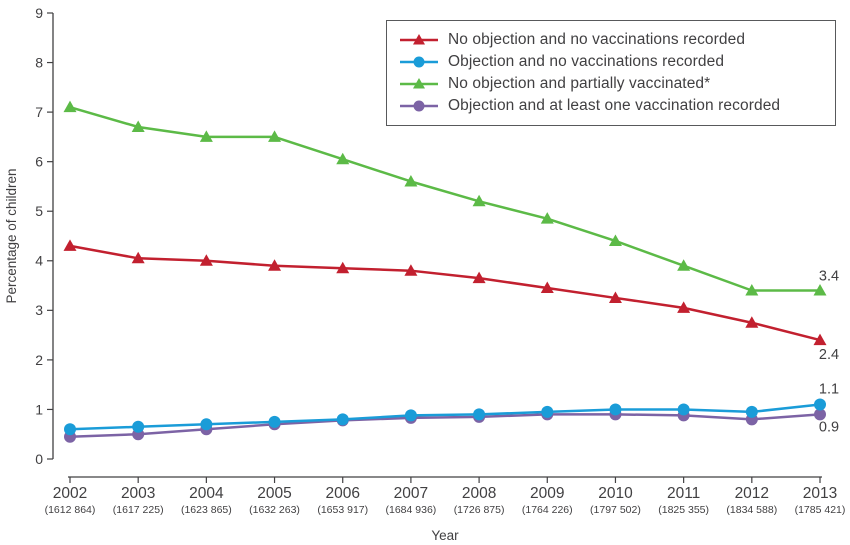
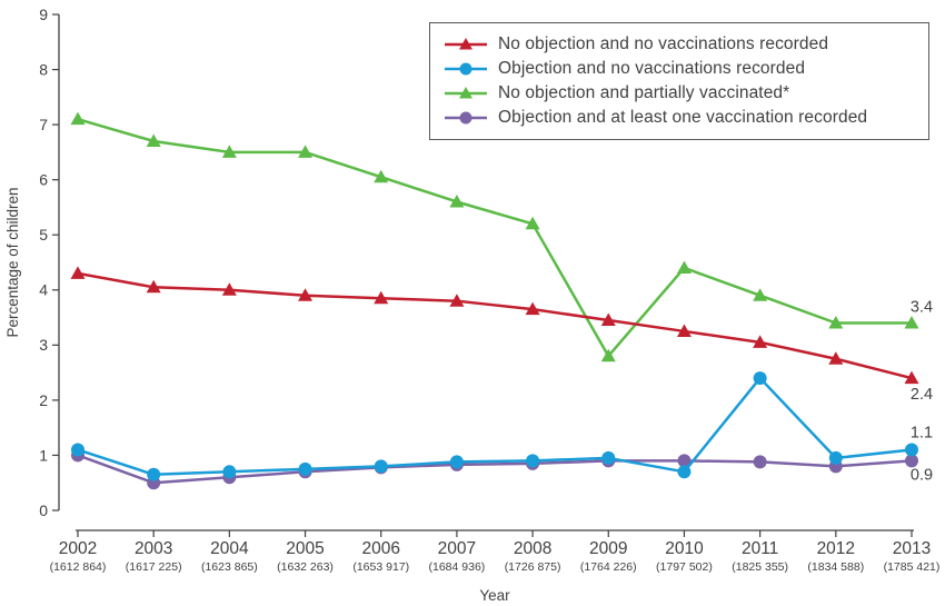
Objection and no vaccinations recorded/2002: 0.6 -> 1.1
Objection and at least one vaccination recorded/2002: 0.5 -> 1.0
No objection and partially vaccinated*/2009: 4.8 -> 2.8
Objection and no vaccinations recorded/2010: 1.0 -> 0.7
Objection and no vaccinations recorded/2011: 1.0 -> 2.4
